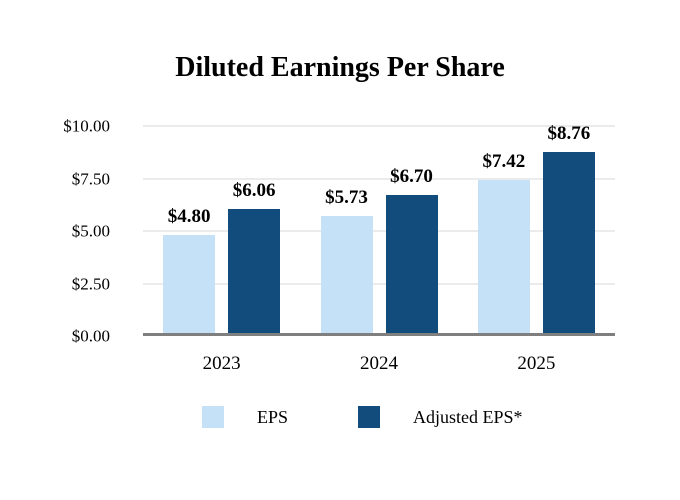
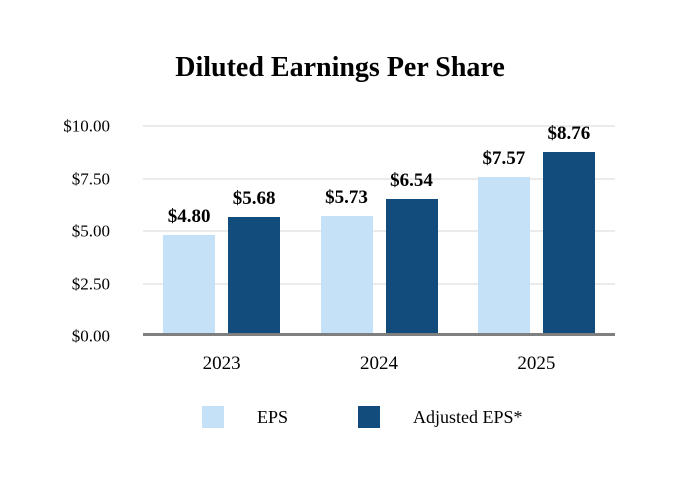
Adjusted EPS*/2023: $6.06 -> $5.68
Adjusted EPS*/2024: $6.70 -> $6.54
EPS/2025: $7.42 -> $7.57
